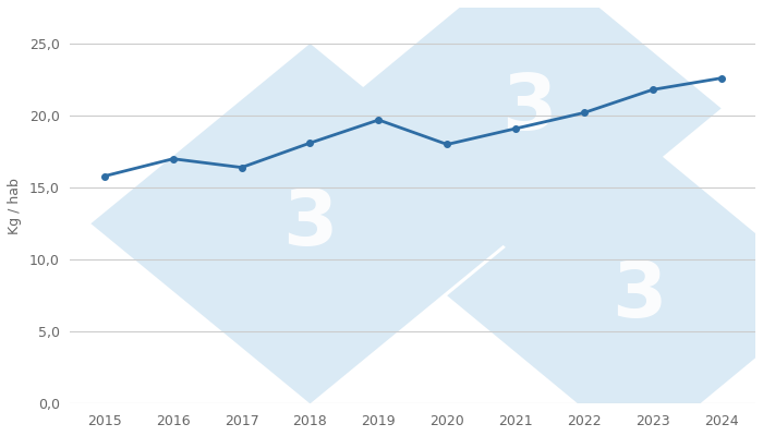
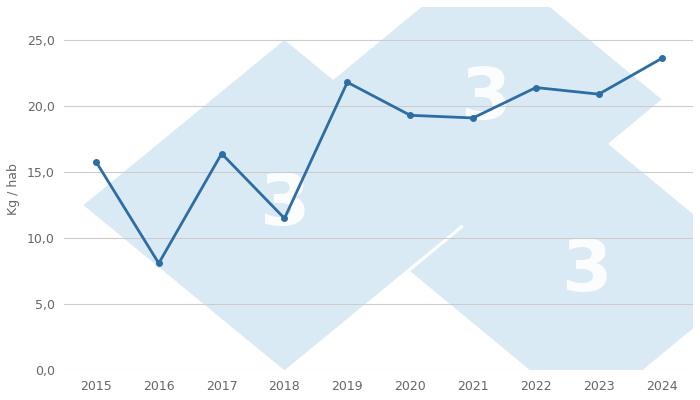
2016: 17,0 -> 8,1
2018: 18,1 -> 11,5
2019: 19,7 -> 21,8
2020: 18,0 -> 19,3
2022: 20,2 -> 21,4
2023: 21,8 -> 20,9
2024: 22,6 -> 23,6
